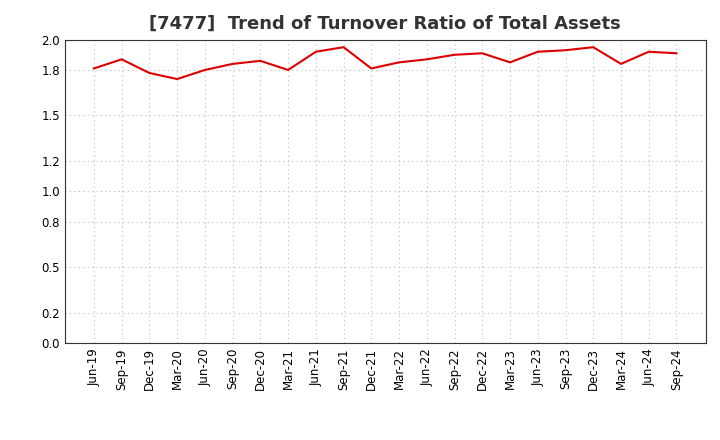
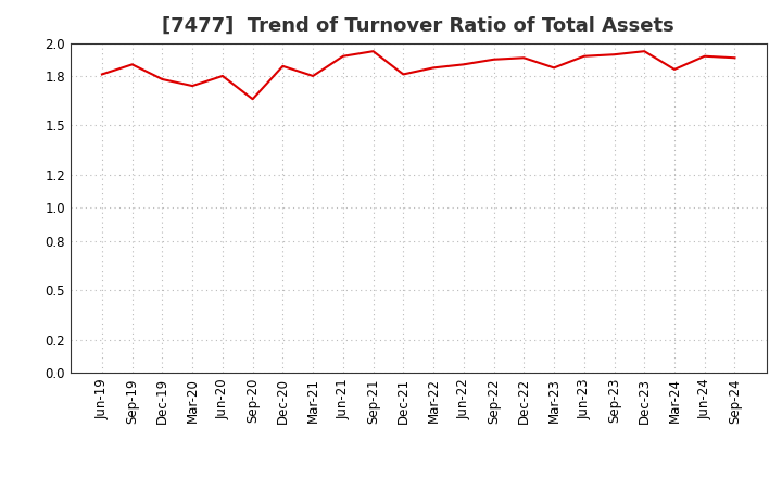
Sep-20: 1.84 -> 1.66
